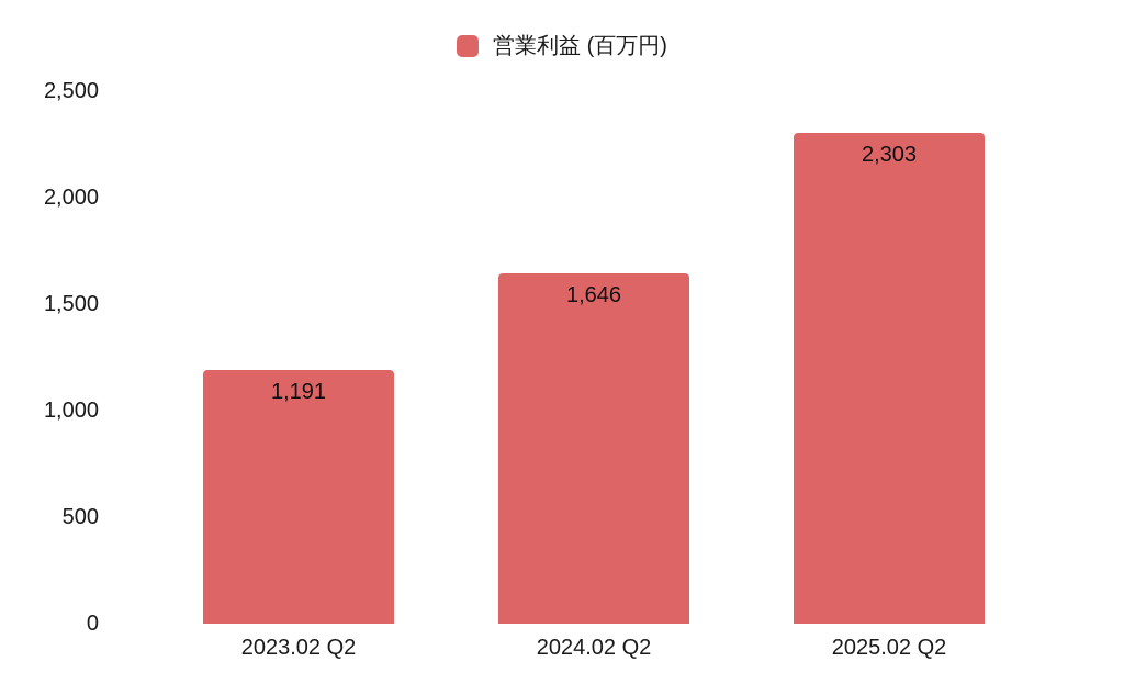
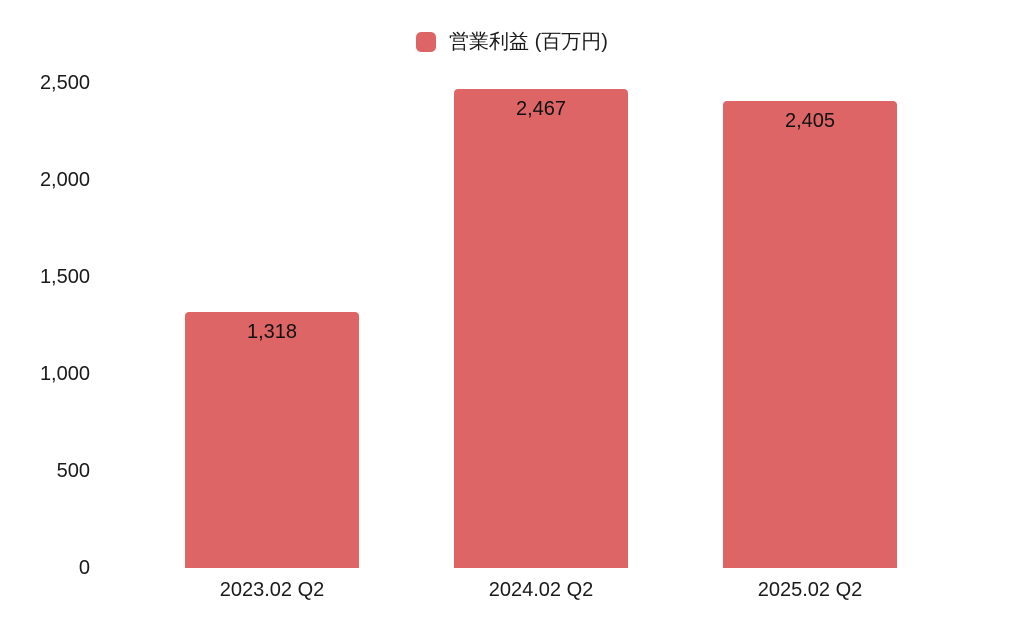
2023.02 Q2: 1,191 -> 1,318
2024.02 Q2: 1,646 -> 2,467
2025.02 Q2: 2,303 -> 2,405
